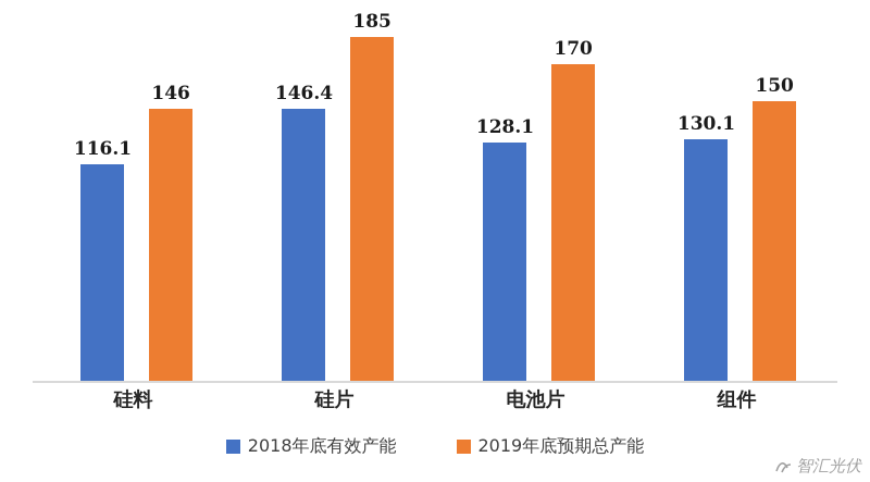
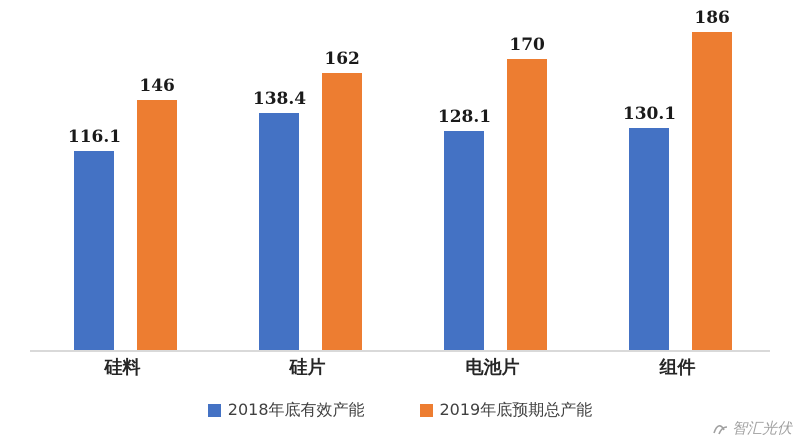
2018年底有效产能/硅片: 146.4 -> 138.4
2019年底预期总产能/硅片: 185 -> 162
2019年底预期总产能/组件: 150 -> 186
